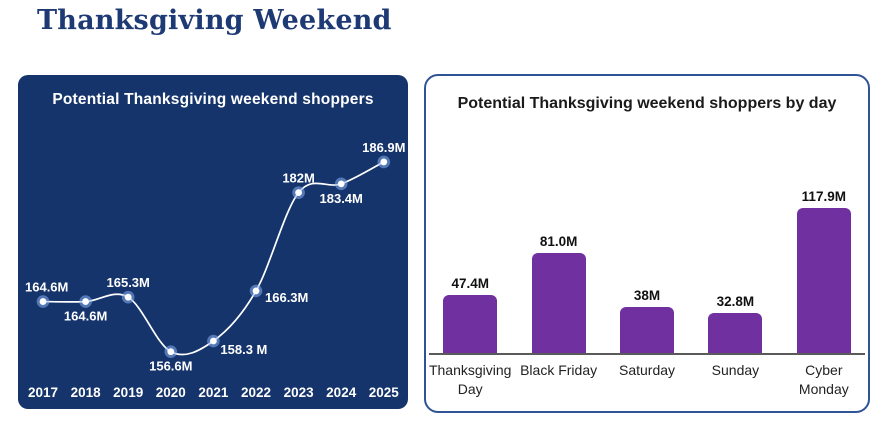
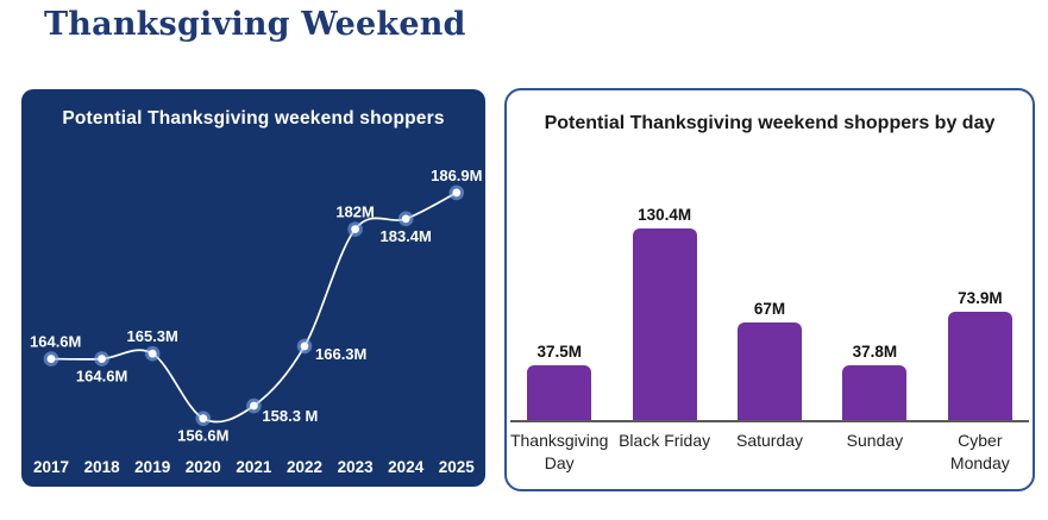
Potential Thanksgiving weekend shoppers by day/Thanksgiving Day: 47.4M -> 37.5M
Potential Thanksgiving weekend shoppers by day/Black Friday: 81.0M -> 130.4M
Potential Thanksgiving weekend shoppers by day/Saturday: 38M -> 67M
Potential Thanksgiving weekend shoppers by day/Sunday: 32.8M -> 37.8M
Potential Thanksgiving weekend shoppers by day/Cyber Monday: 117.9M -> 73.9M
